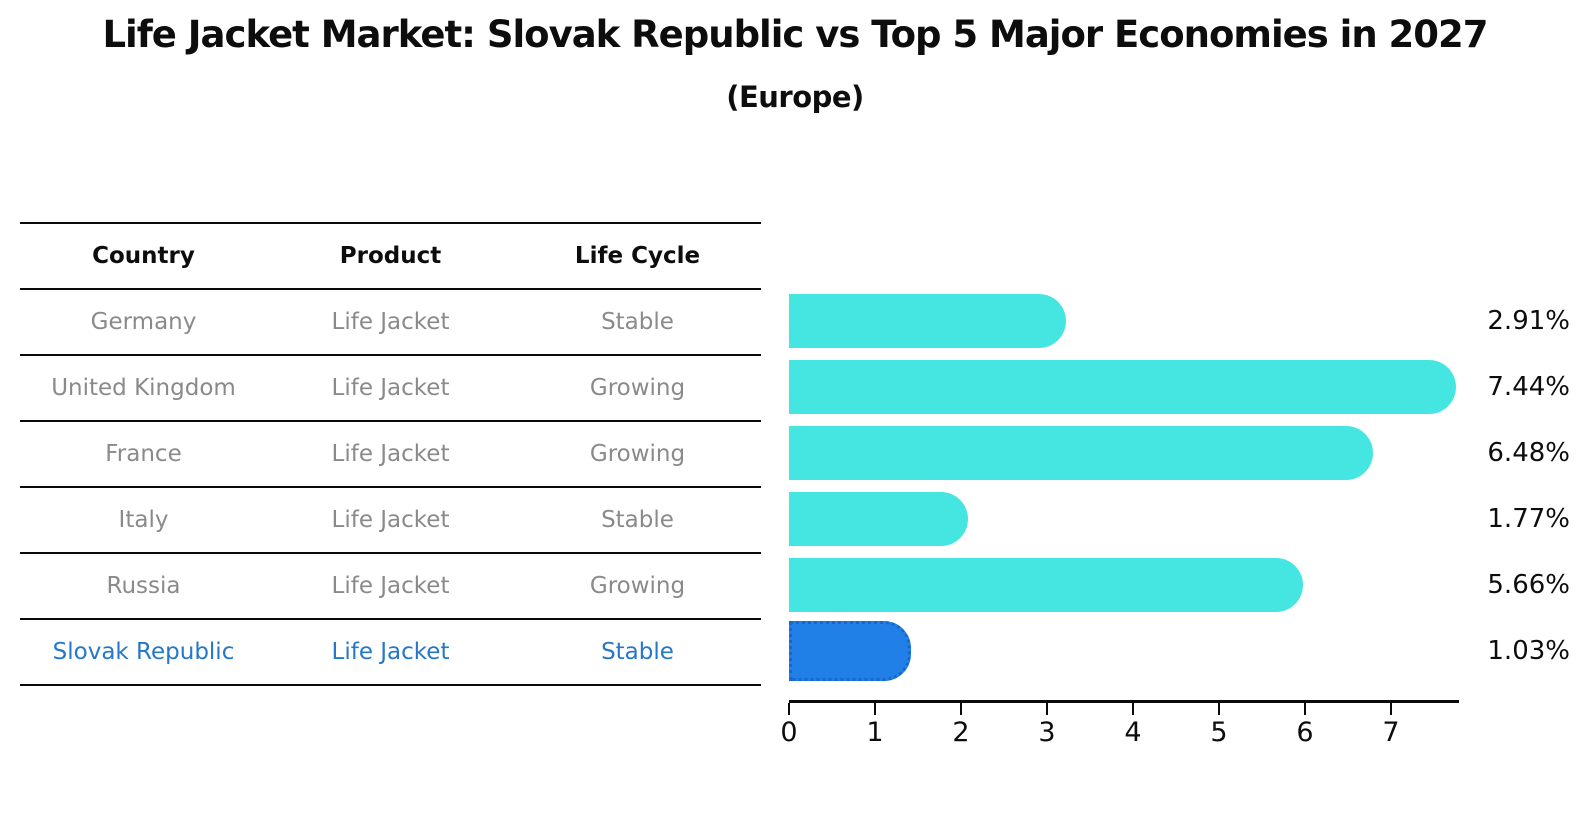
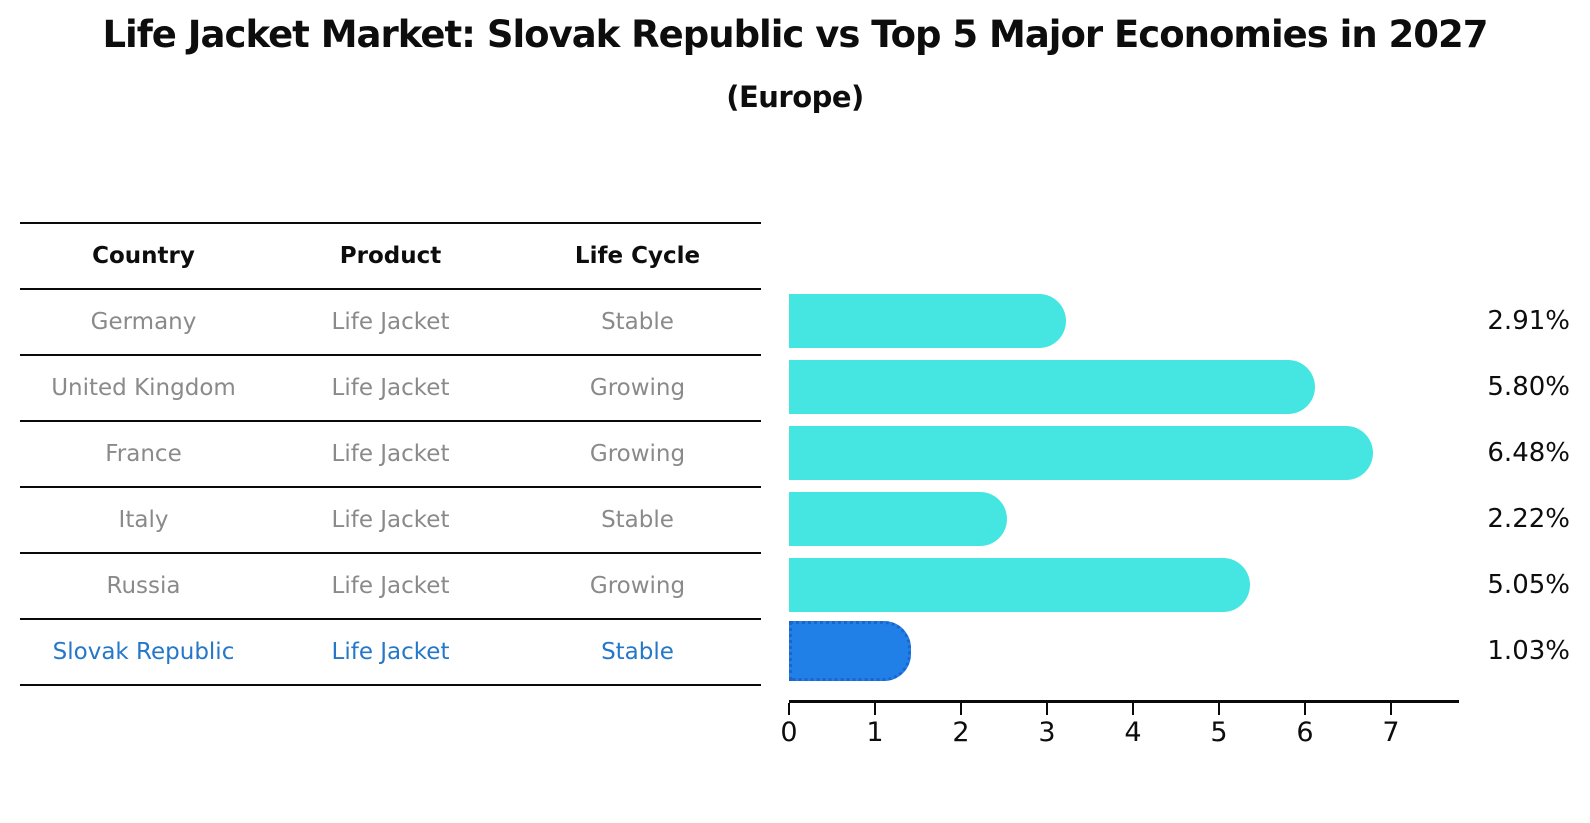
United Kingdom: 7.44% -> 5.80%
Italy: 1.77% -> 2.22%
Russia: 5.66% -> 5.05%
